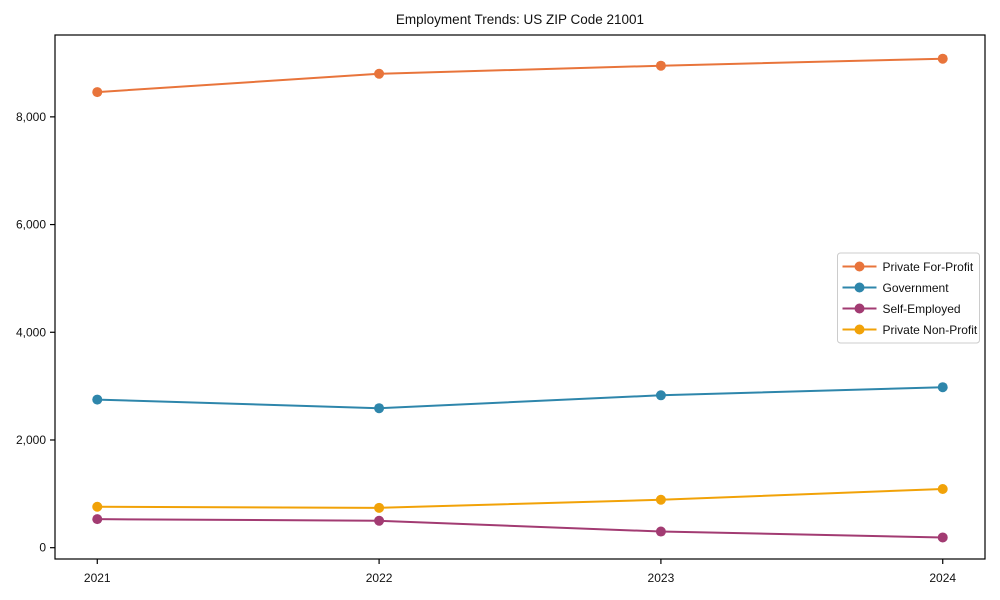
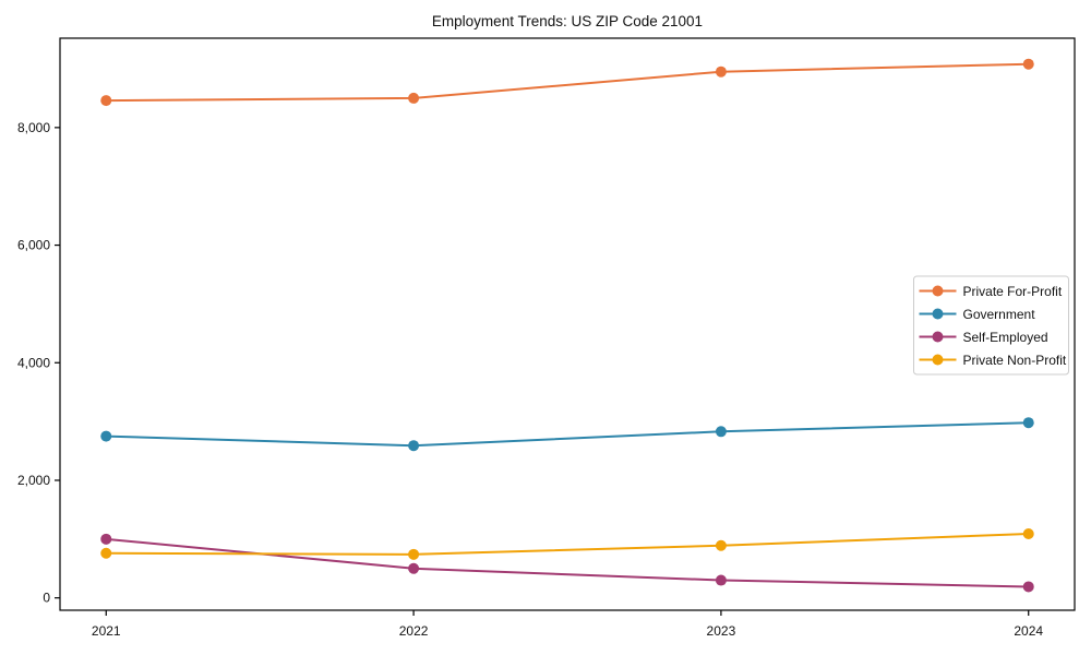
Self-Employed/2021: 500 -> 1000
Private For-Profit/2022: 8800 -> 8500
